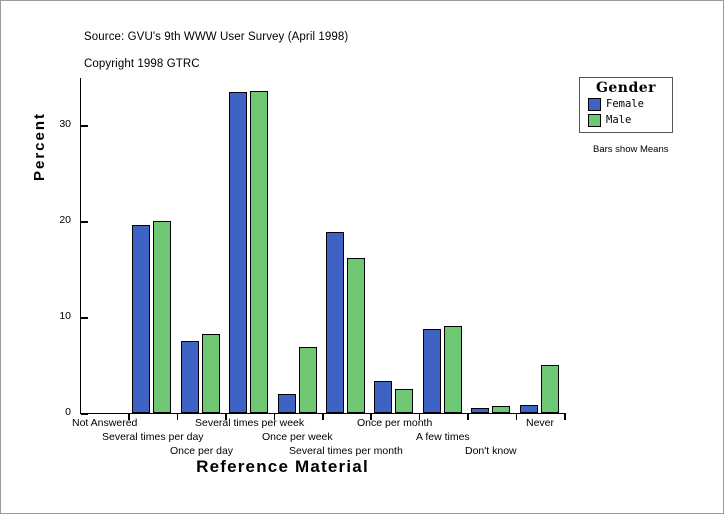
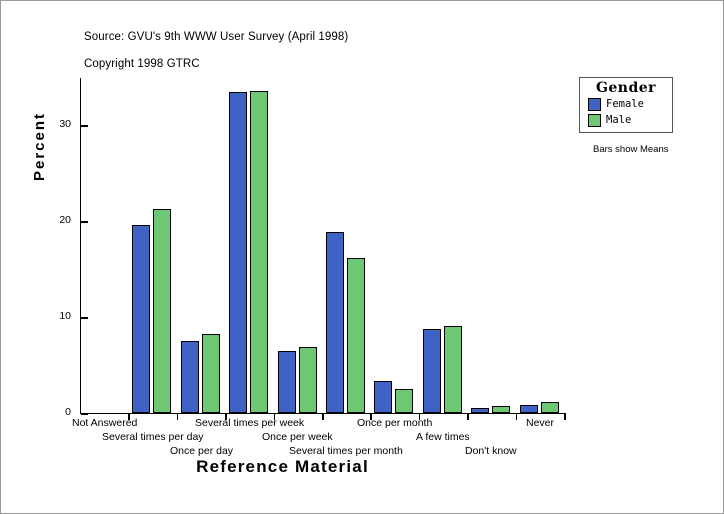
Male/Several times per day: 20 -> 21
Female/Once per week: 2 -> 6
Male/Never: 5 -> 1
